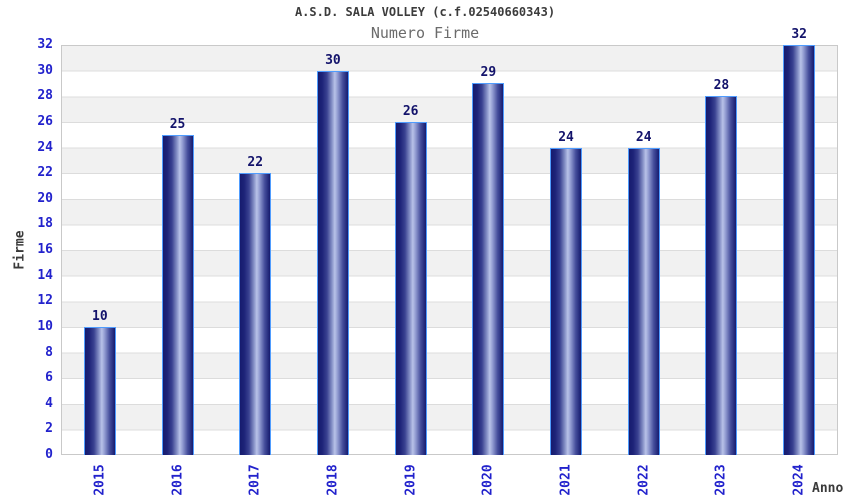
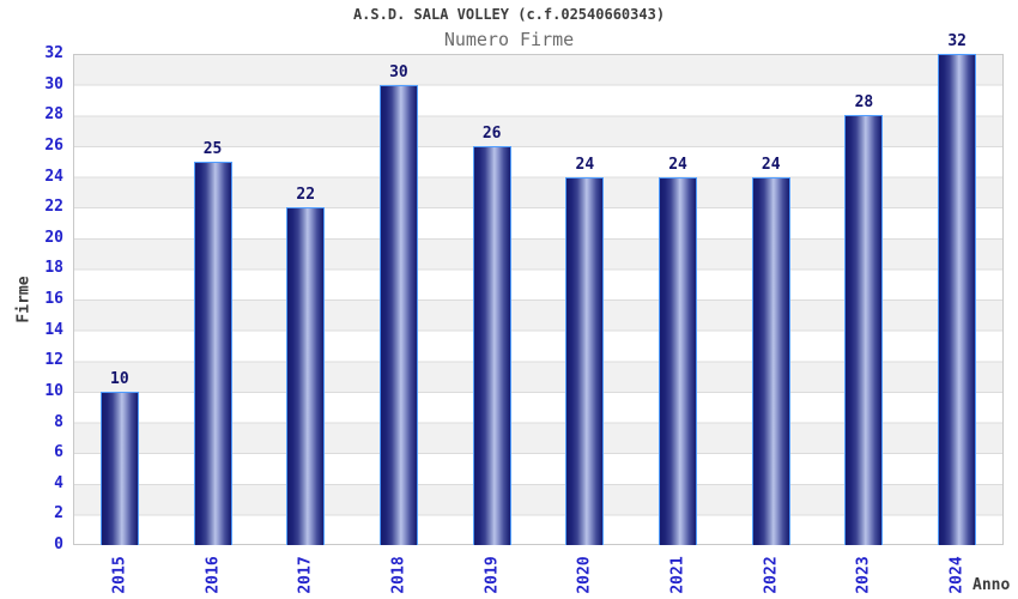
2020: 29 -> 24
